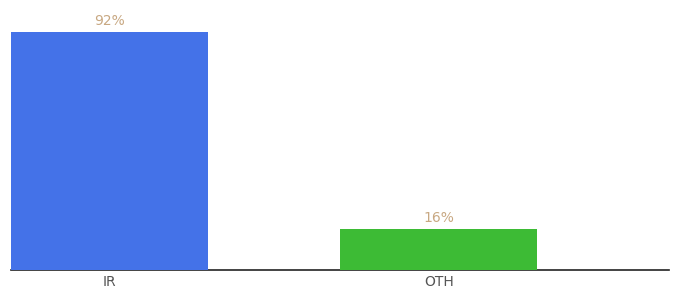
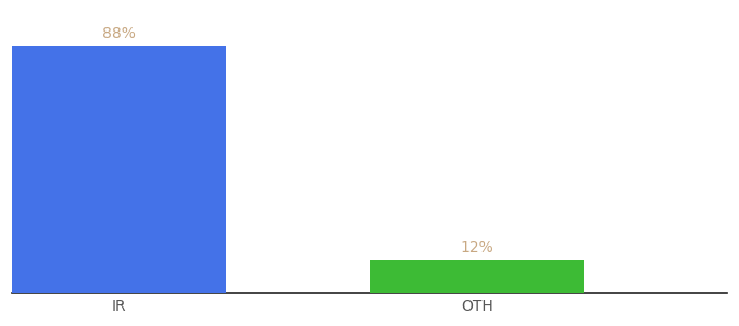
IR: 92% -> 88%
OTH: 16% -> 12%
